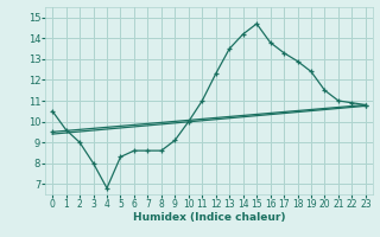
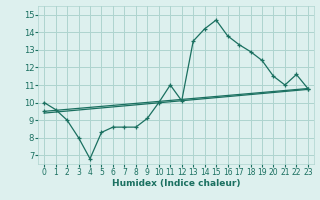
0: 10.5 -> 10.0
12: 12.3 -> 10.1
22: 10.9 -> 11.6
